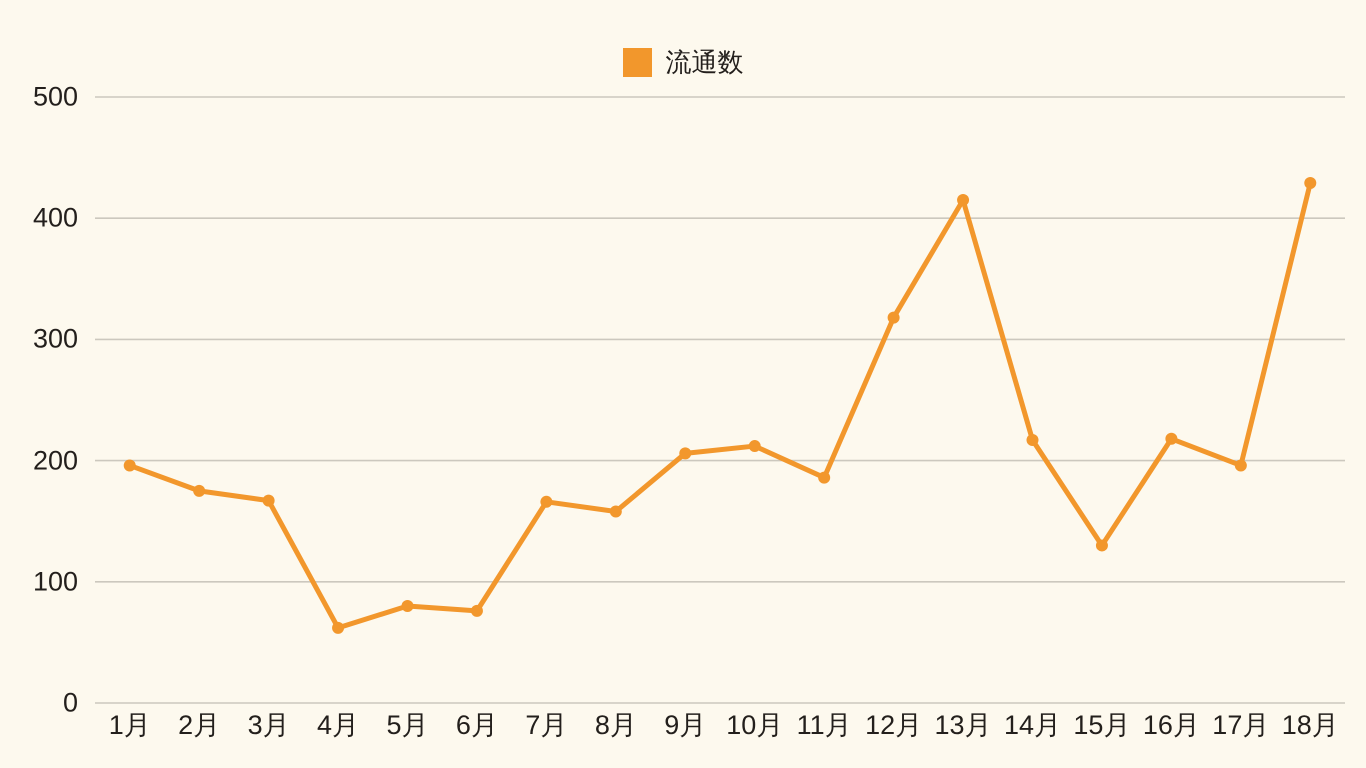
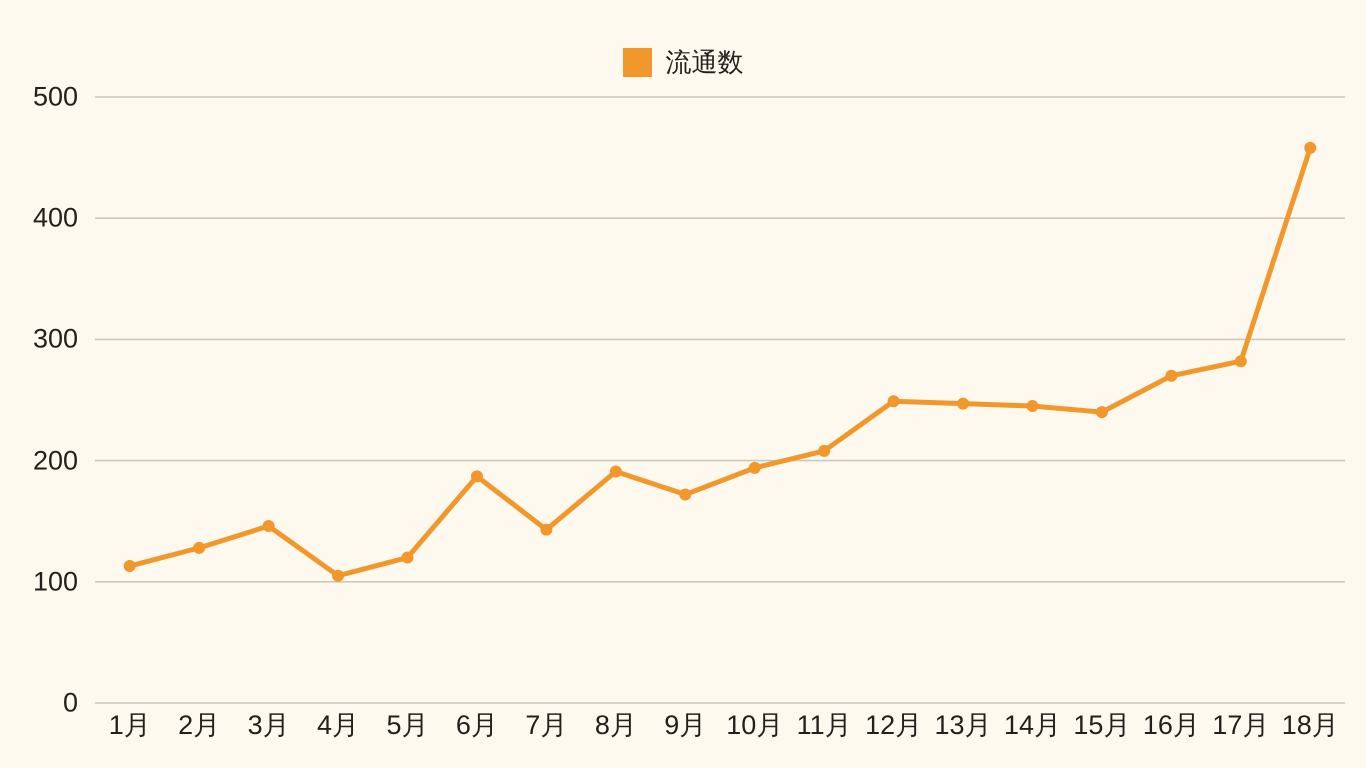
1月: 196 -> 113
2月: 175 -> 128
3月: 167 -> 146
4月: 62 -> 105
5月: 80 -> 120
6月: 76 -> 187
7月: 166 -> 143
8月: 158 -> 191
9月: 206 -> 172
10月: 212 -> 194
11月: 186 -> 208
12月: 318 -> 249
13月: 415 -> 247
14月: 217 -> 245
15月: 130 -> 240
16月: 218 -> 270
17月: 196 -> 282
18月: 429 -> 458
